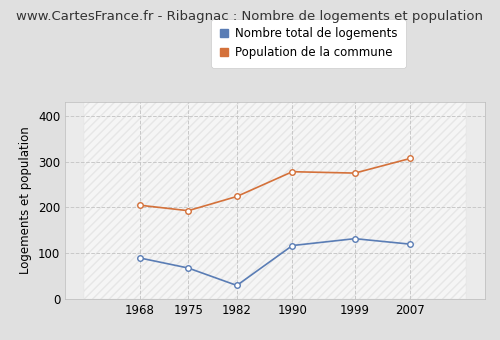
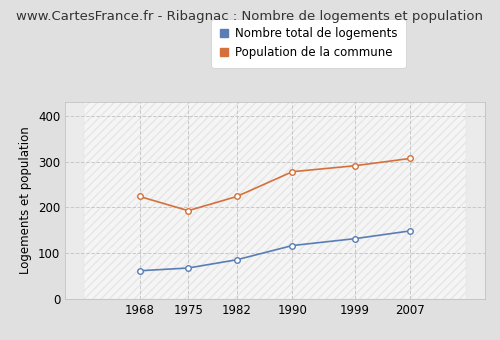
Nombre total de logements/1968: 90 -> 62
Population de la commune/1968: 205 -> 224
Nombre total de logements/1982: 30 -> 86
Population de la commune/1999: 275 -> 291
Nombre total de logements/2007: 120 -> 149
